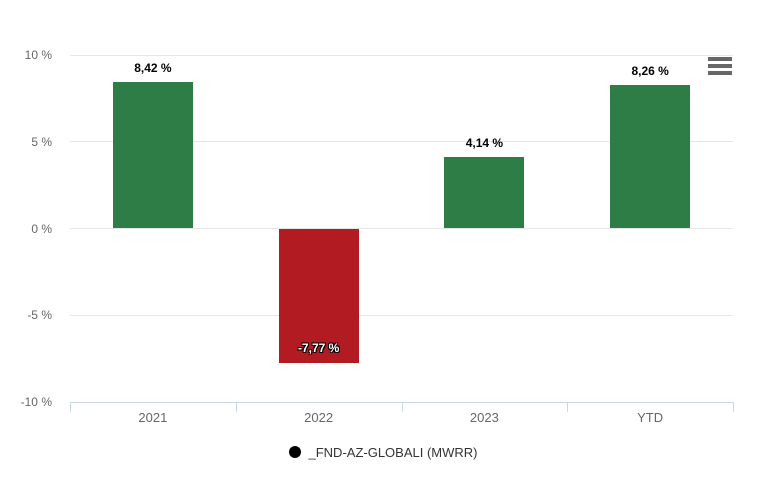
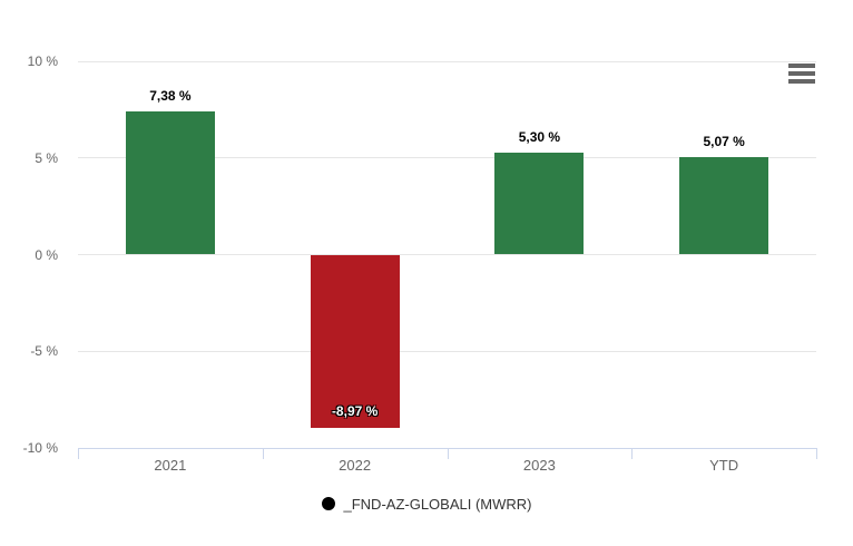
2021: 8,42 -> 7,38
2022: -7,77 -> -8,97
2023: 4,14 -> 5,30
YTD: 8,26 -> 5,07
